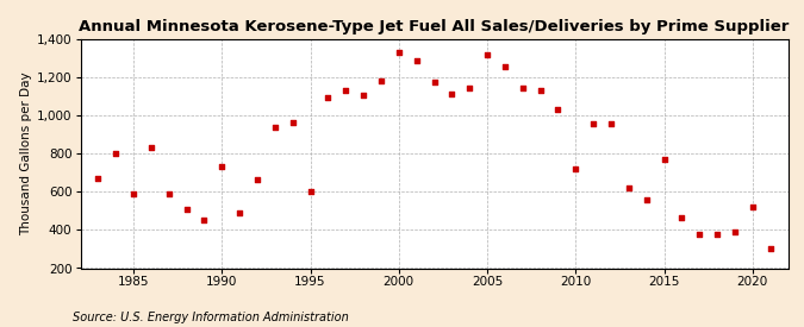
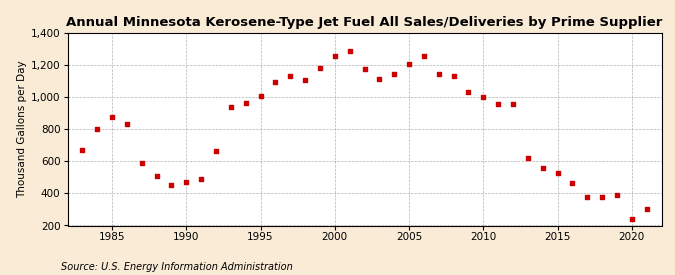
1985: 590 -> 880
1990: 730 -> 470
1995: 600 -> 1,000
2000: 1,330 -> 1,260
2005: 1,320 -> 1,200
2010: 720 -> 1,000
2015: 770 -> 520
2020: 520 -> 240
